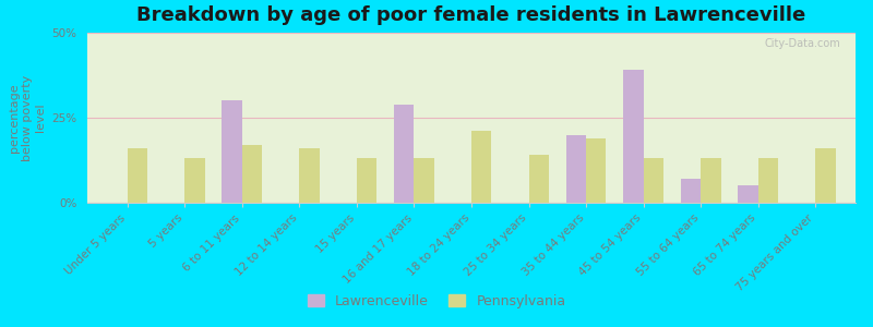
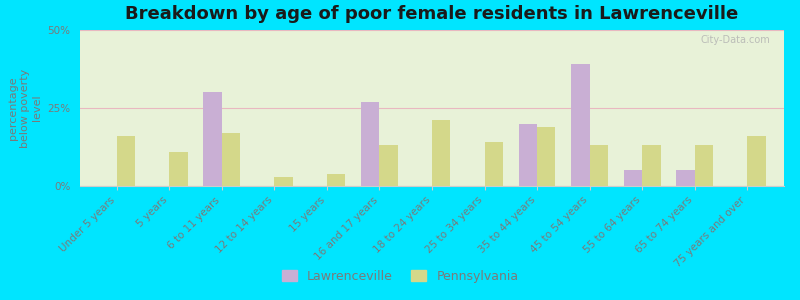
Pennsylvania/5 years: 13% -> 11%
Pennsylvania/12 to 14 years: 16% -> 3%
Pennsylvania/15 years: 13% -> 4%
Lawrenceville/16 and 17 years: 29% -> 27%
Lawrenceville/55 to 64 years: 7% -> 5%
